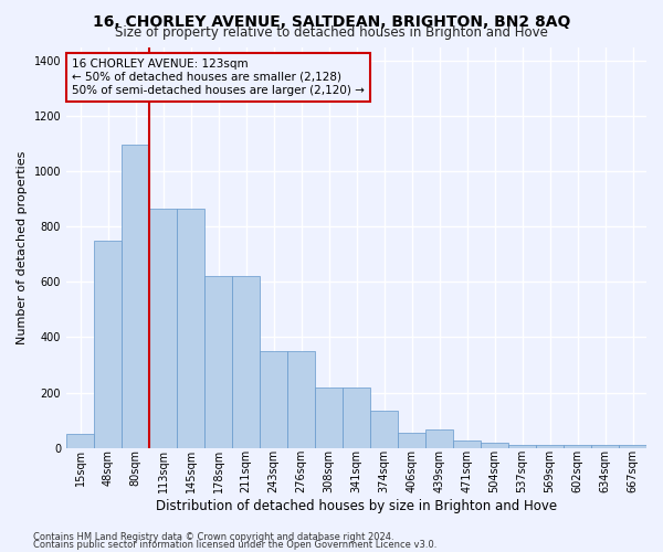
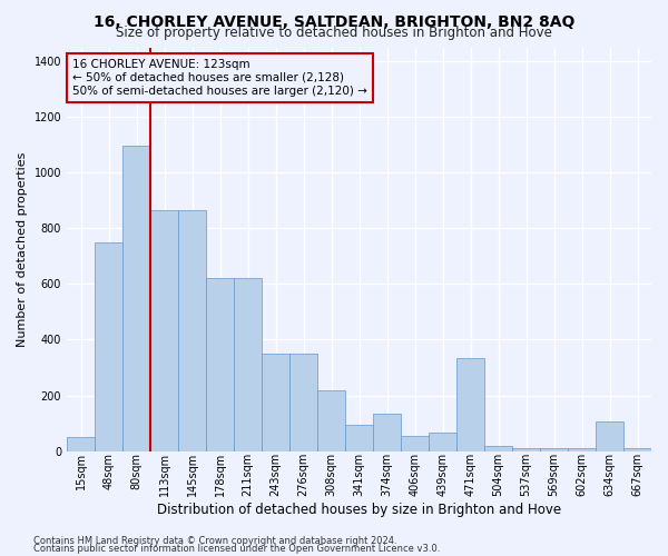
341sqm: 220 -> 95
471sqm: 25 -> 335
634sqm: 10 -> 105
